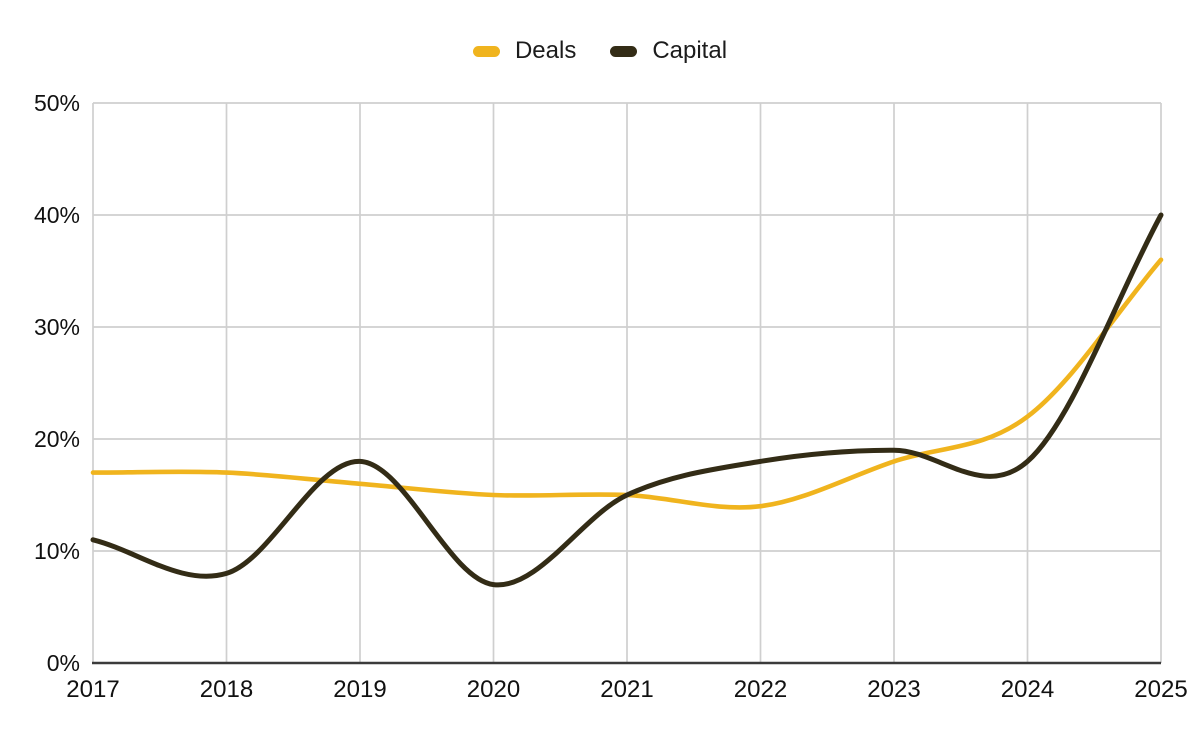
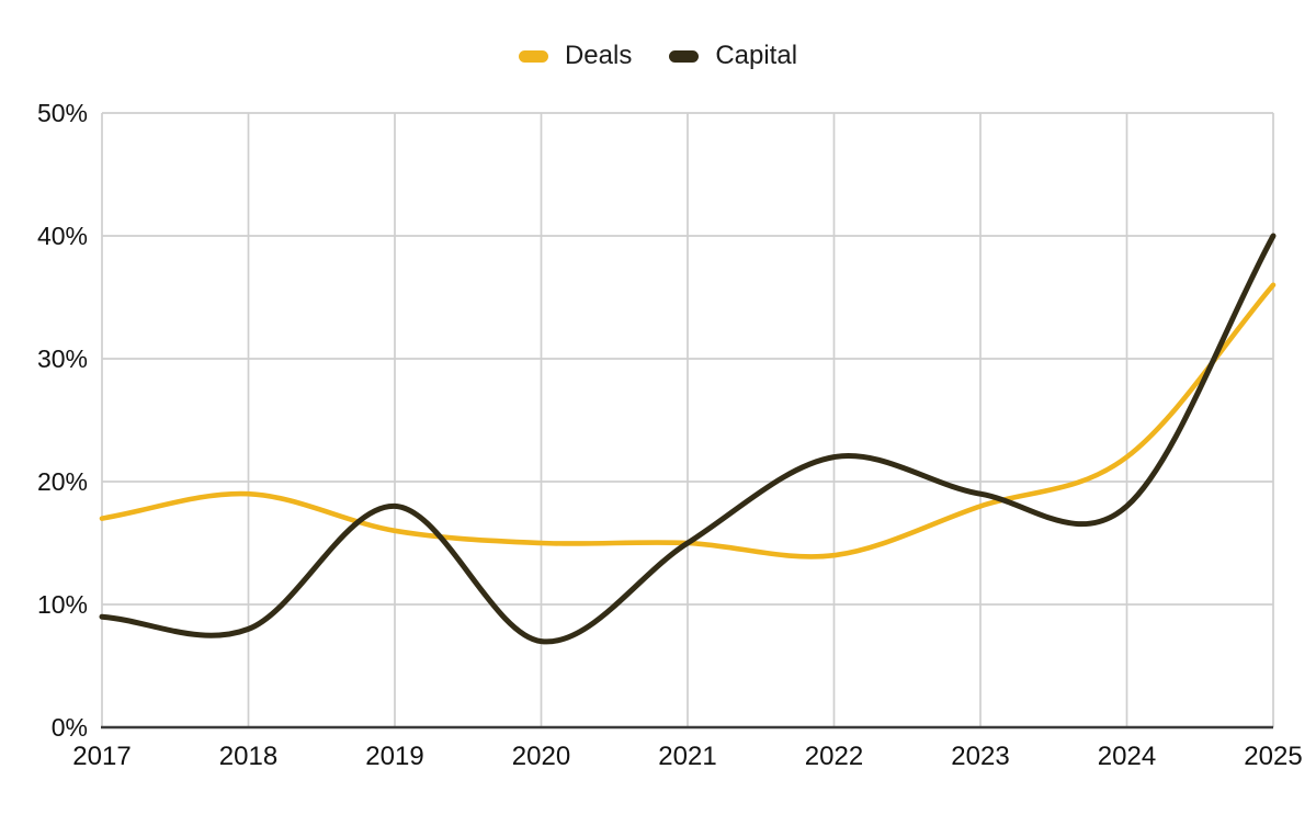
Capital/2017: 11% -> 9%
Deals/2018: 17% -> 19%
Capital/2022: 18% -> 22%
